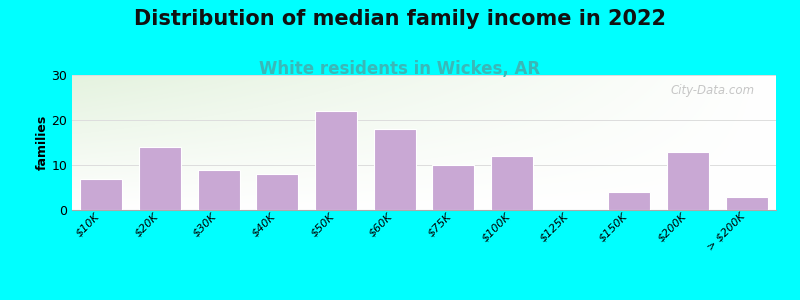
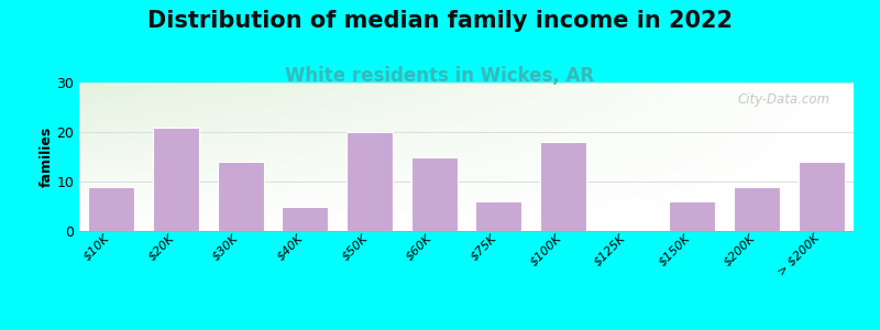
$10K: 7 -> 9
$20K: 14 -> 21
$30K: 9 -> 14
$40K: 8 -> 5
$50K: 22 -> 20
$60K: 18 -> 15
$75K: 10 -> 6
$100K: 12 -> 18
$150K: 4 -> 6
$200K: 13 -> 9
> $200K: 3 -> 14
